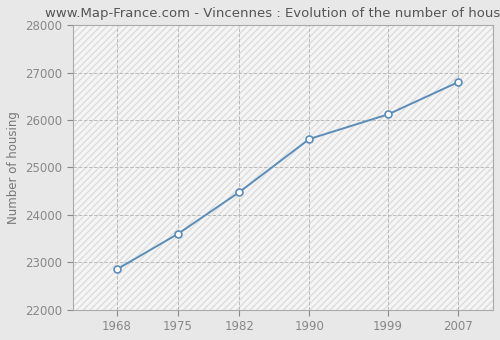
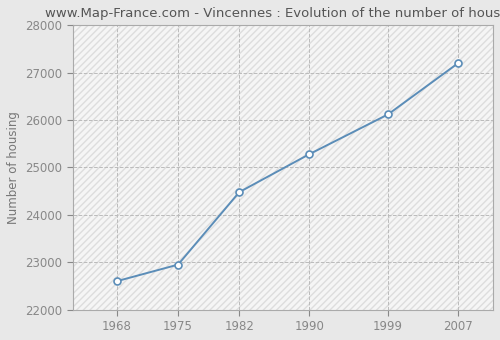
1968: 22850 -> 22600
1975: 23600 -> 22950
1990: 25600 -> 25280
2007: 26800 -> 27200
